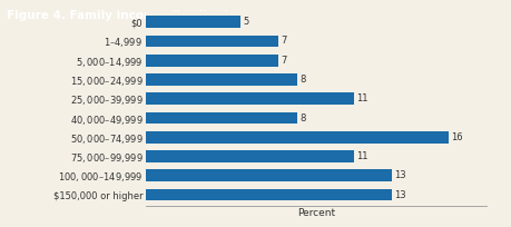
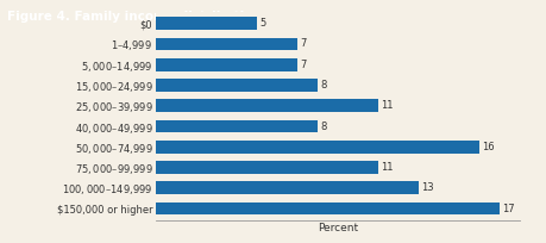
$150,000 or higher: 13 -> 17
